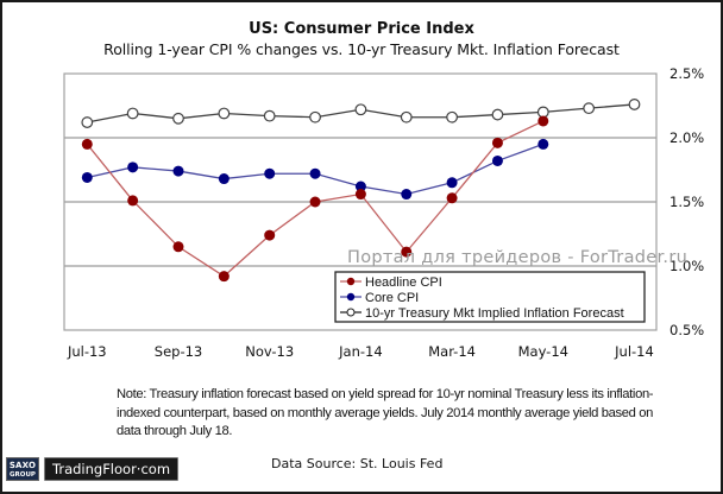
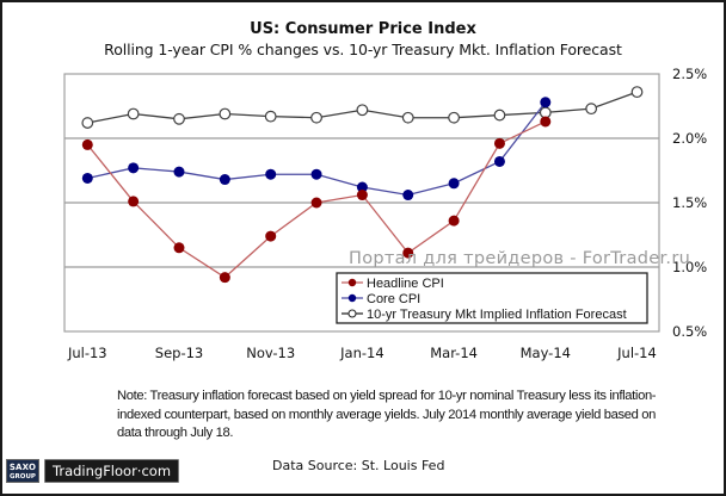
Headline CPI/Mar-14: 1.53% -> 1.36%
Core CPI/May-14: 1.95% -> 2.28%
10-yr Treasury Mkt Implied Inflation Forecast/Jul-14: 2.26% -> 2.36%
